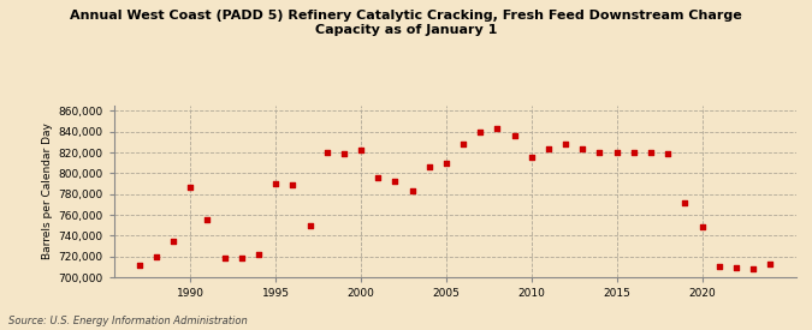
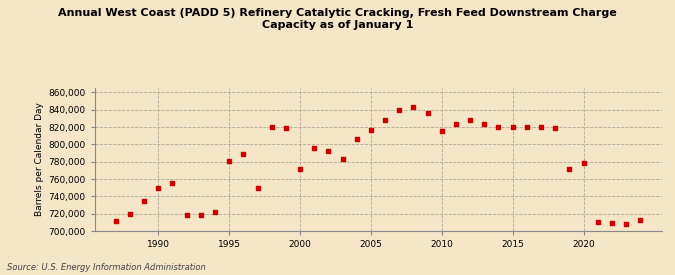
1990: 786,000 -> 750,000
1995: 790,000 -> 781,000
2000: 822,000 -> 771,000
2005: 810,000 -> 817,000
2020: 748,000 -> 778,000
